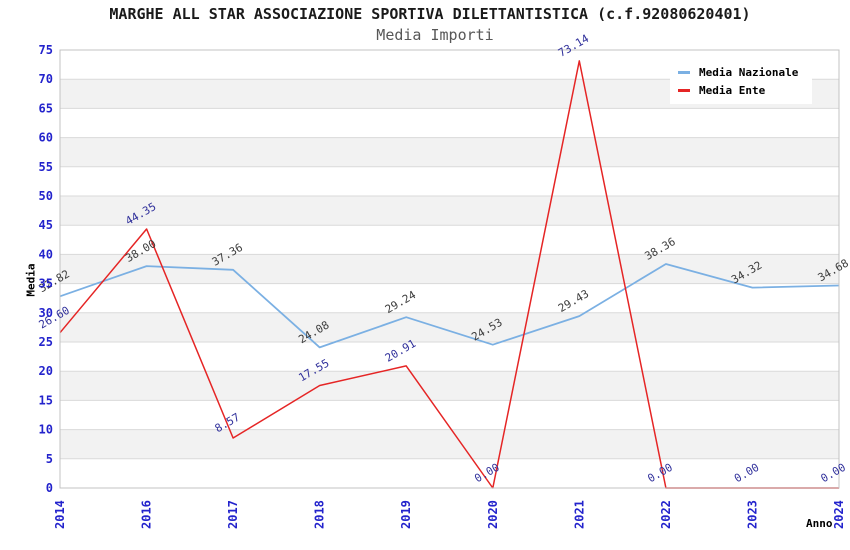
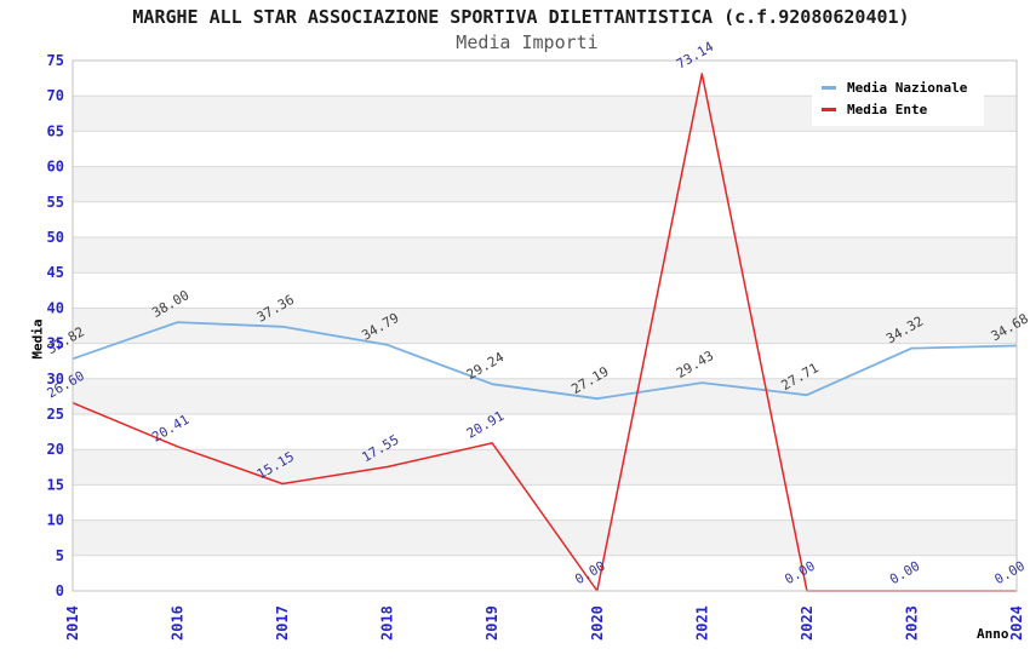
Media Ente/2016: 44.35 -> 20.41
Media Ente/2017: 8.57 -> 15.15
Media Nazionale/2018: 24.08 -> 34.79
Media Nazionale/2020: 24.53 -> 27.19
Media Nazionale/2022: 38.36 -> 27.71
